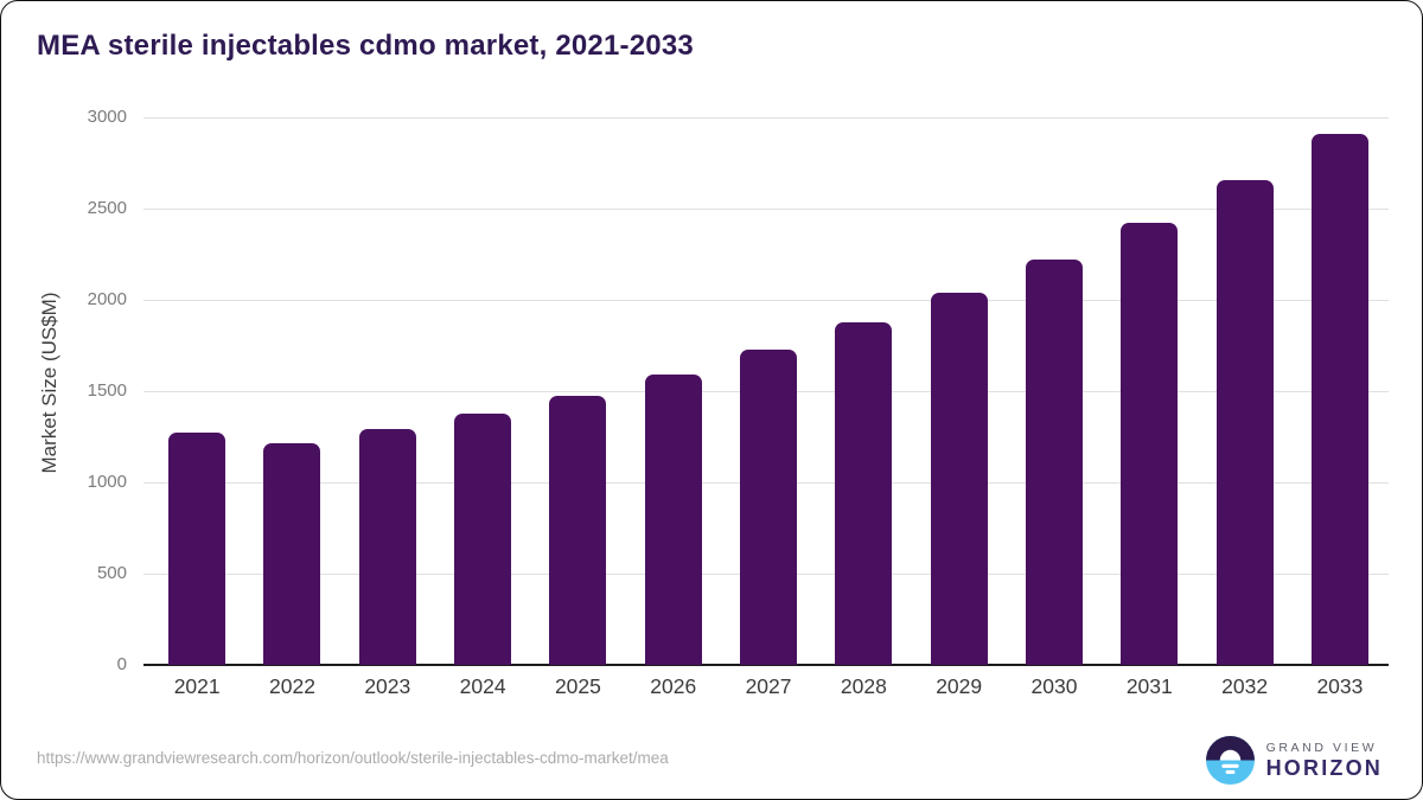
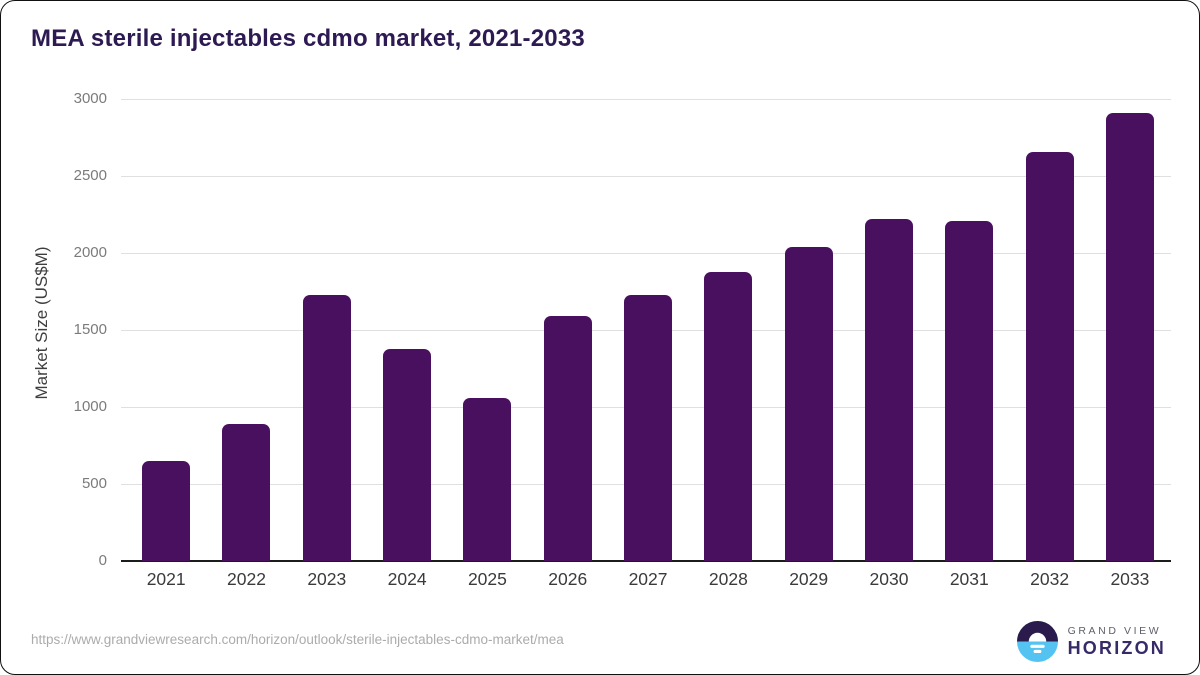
2021: 1280 -> 650
2022: 1220 -> 890
2023: 1290 -> 1730
2025: 1480 -> 1060
2031: 2420 -> 2210
